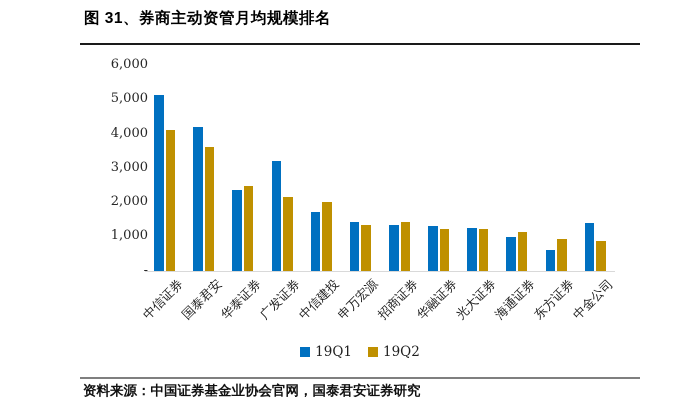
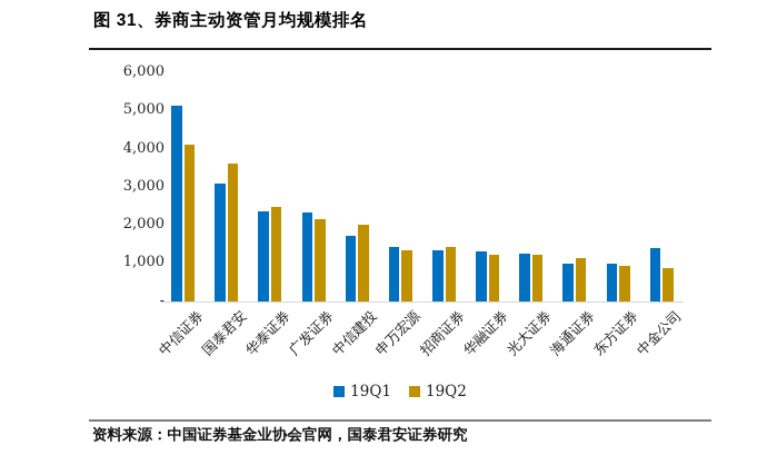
19Q1/国泰君安: 4200 -> 3100
19Q1/广发证券: 3200 -> 2300
19Q1/东方证券: 600 -> 1000
